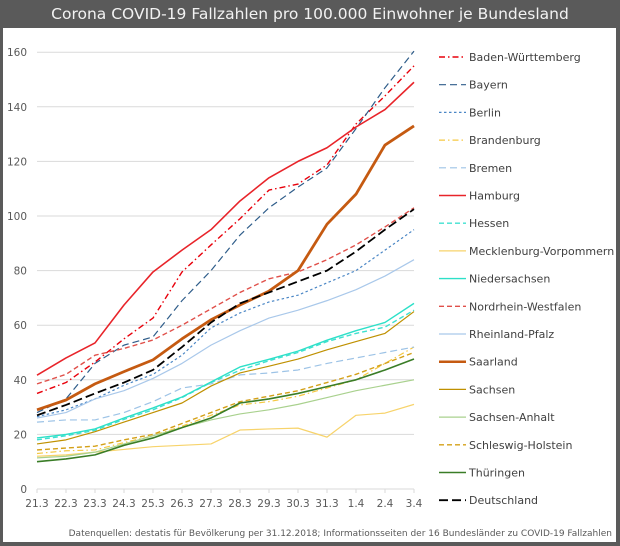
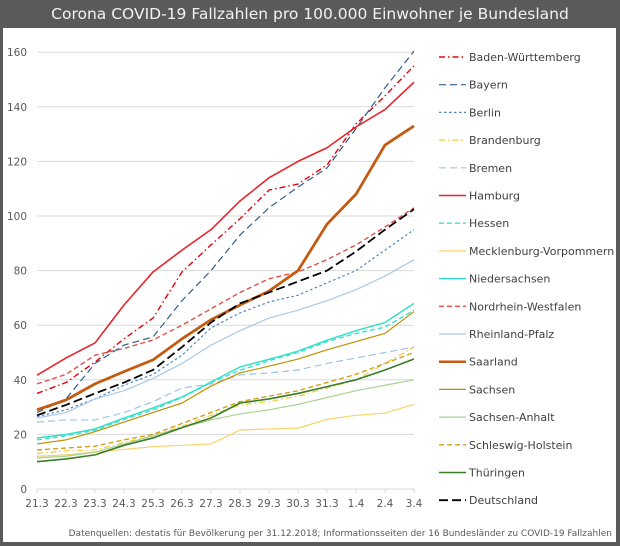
Mecklenburg-Vorpommern/31.3: 19 -> 26
